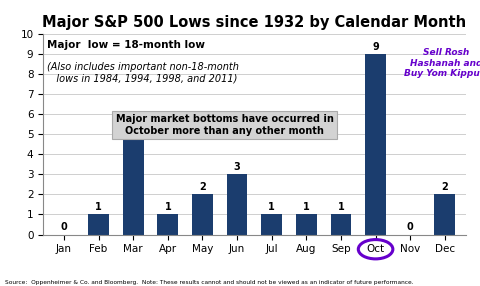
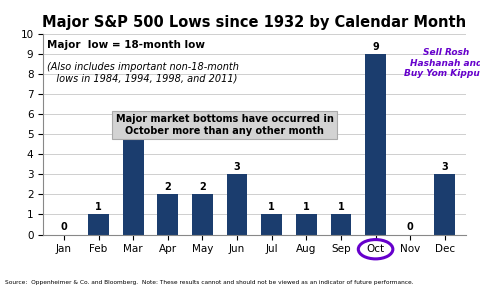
Apr: 1 -> 2
Dec: 2 -> 3
